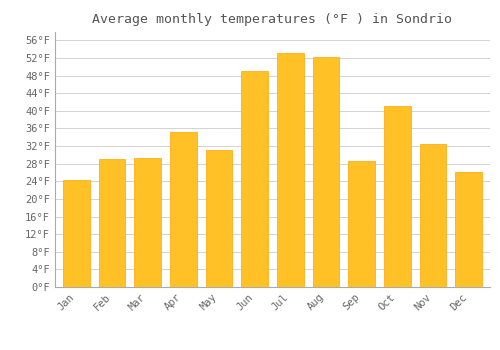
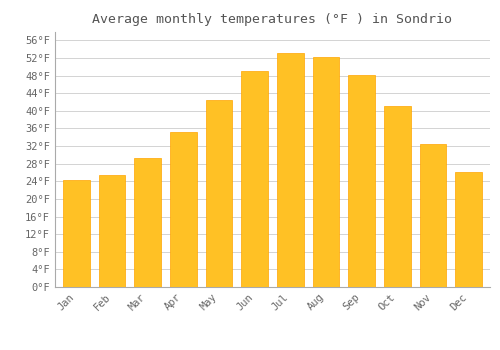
Feb: 29.0°F -> 25.5°F
May: 31.0°F -> 42.4°F
Sep: 28.5°F -> 48.2°F
